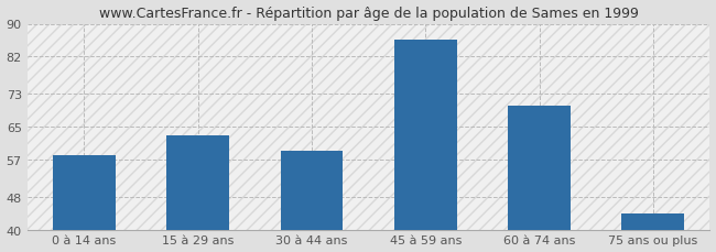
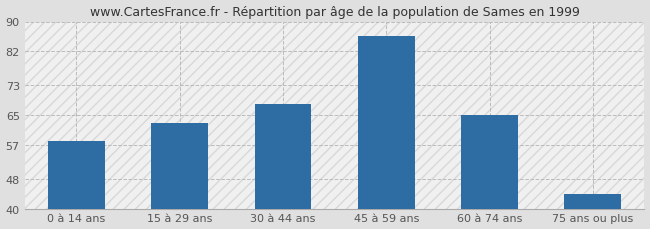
30 à 44 ans: 59 -> 68
60 à 74 ans: 70 -> 65
